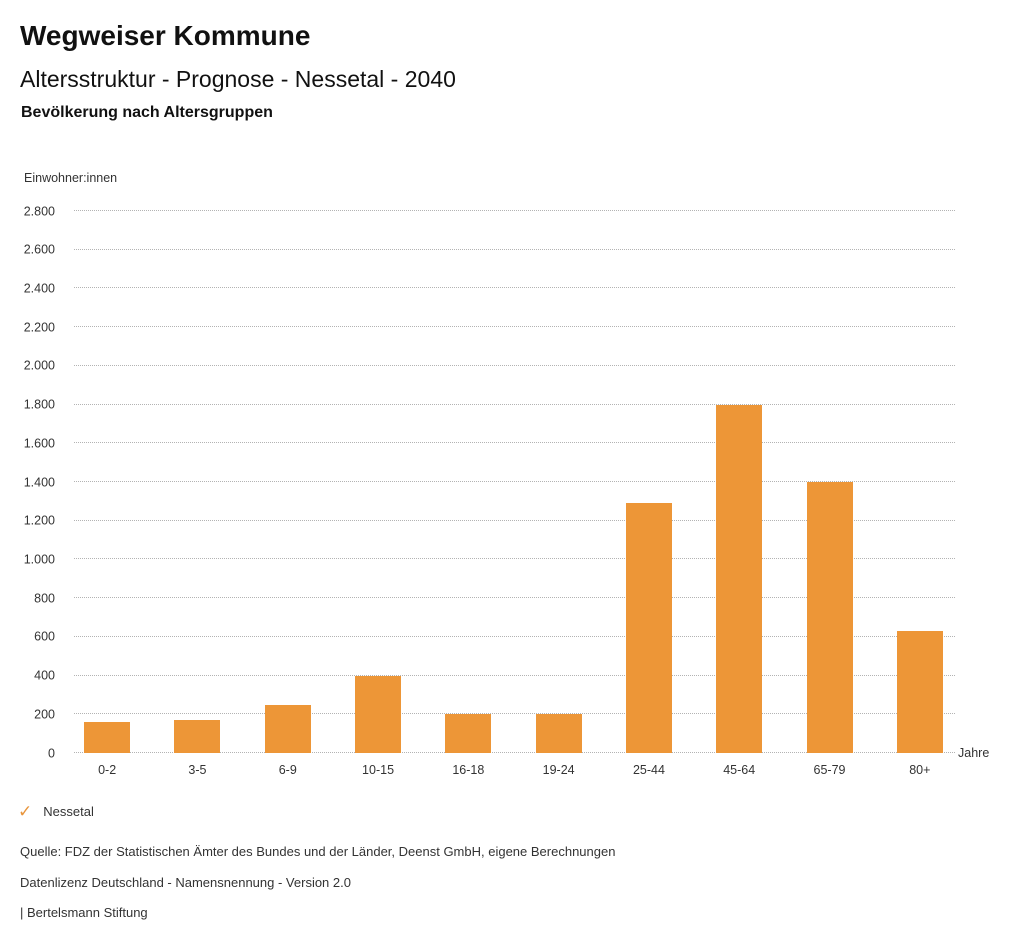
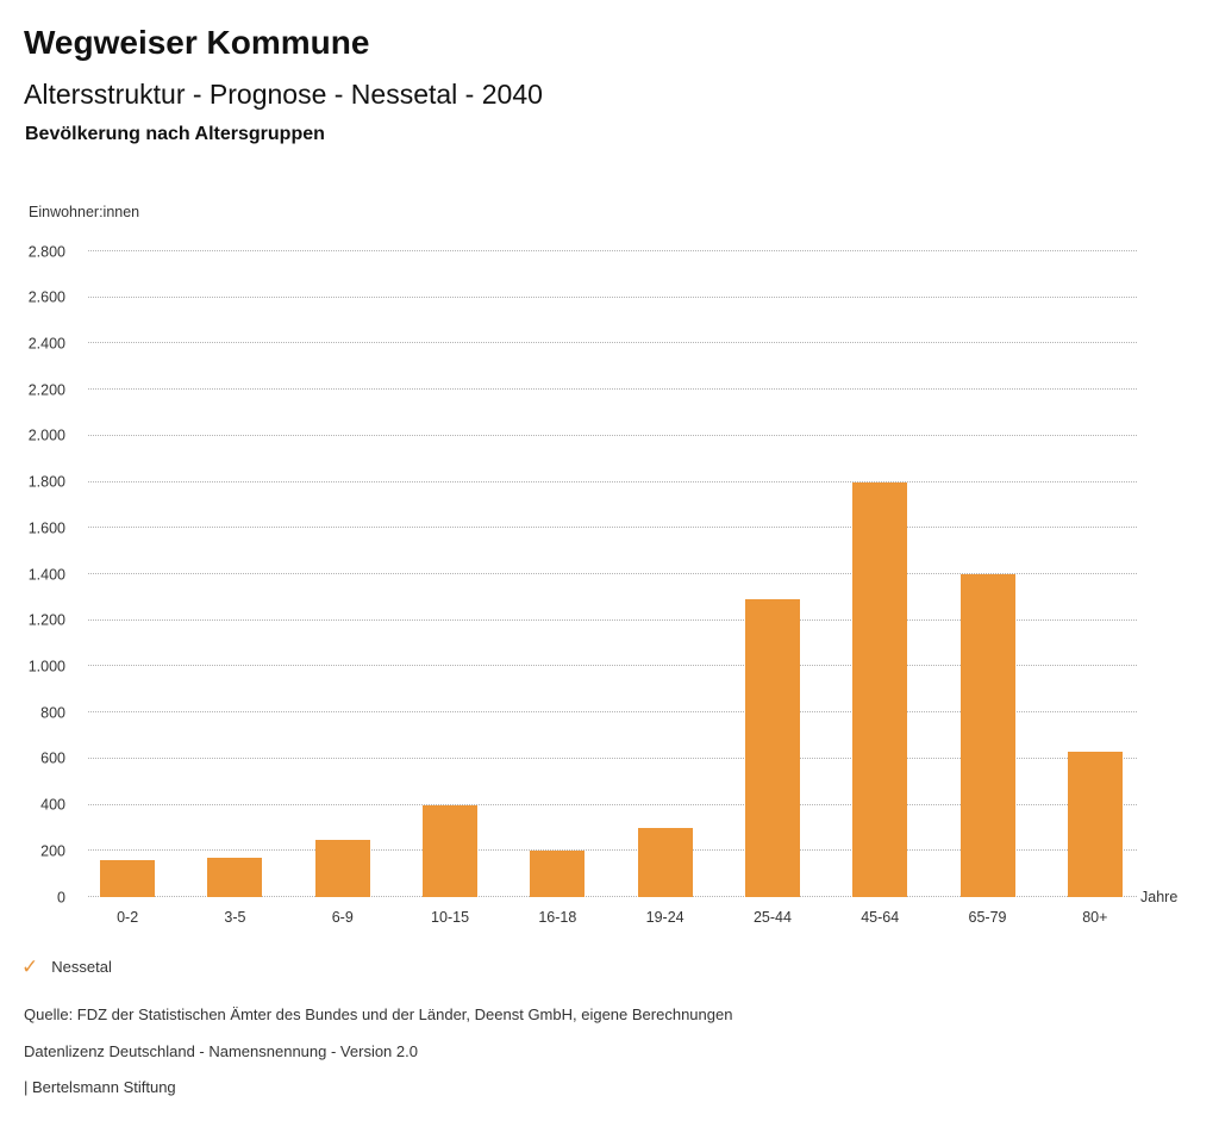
19-24: 200 -> 300
